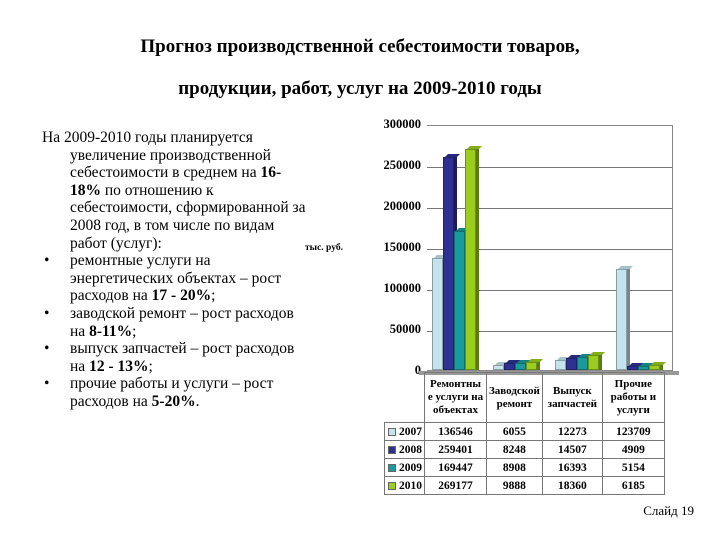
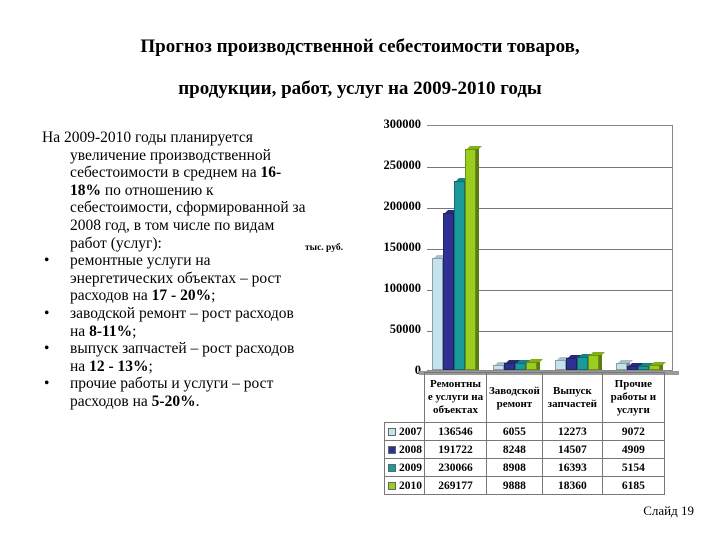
2008/Ремонтные услуги на объектах: 259401 -> 191722
2009/Ремонтные услуги на объектах: 169447 -> 230066
2007/Прочие работы и услуги: 123709 -> 9072
